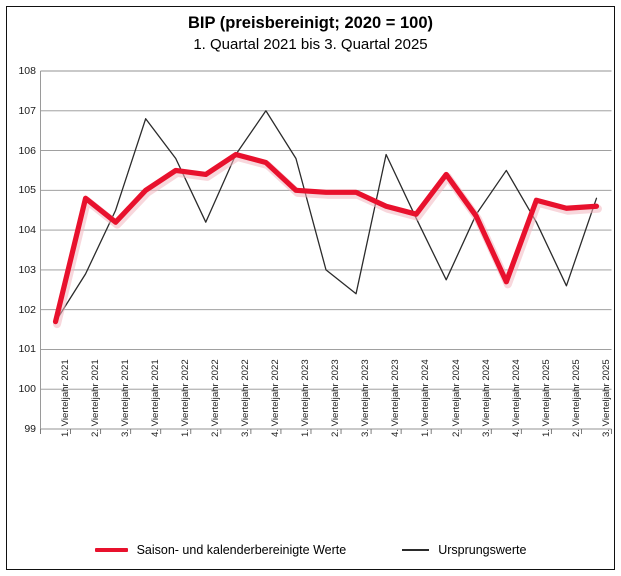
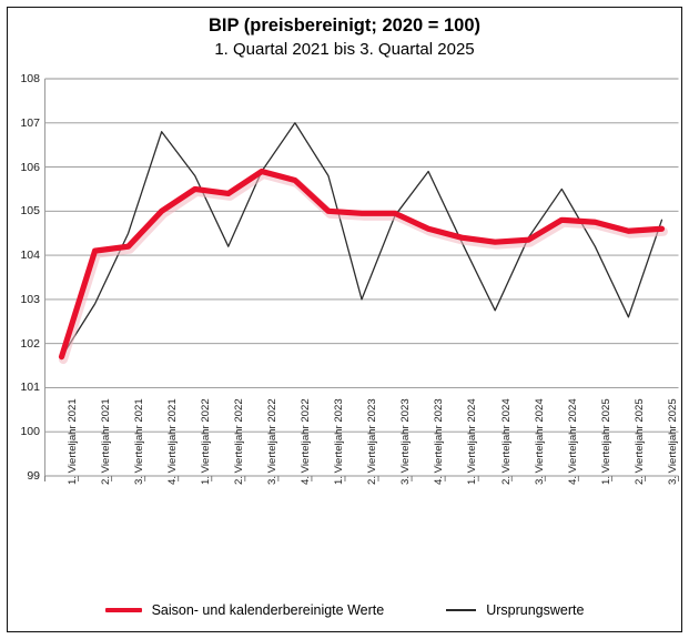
Saison- und kalenderbereinigte Werte/2. Vierteljahr 2021: 104.8 -> 104.1
Ursprungswerte/3. Vierteljahr 2023: 102.4 -> 104.9
Saison- und kalenderbereinigte Werte/2. Vierteljahr 2024: 105.4 -> 104.3
Saison- und kalenderbereinigte Werte/4. Vierteljahr 2024: 102.7 -> 104.8
